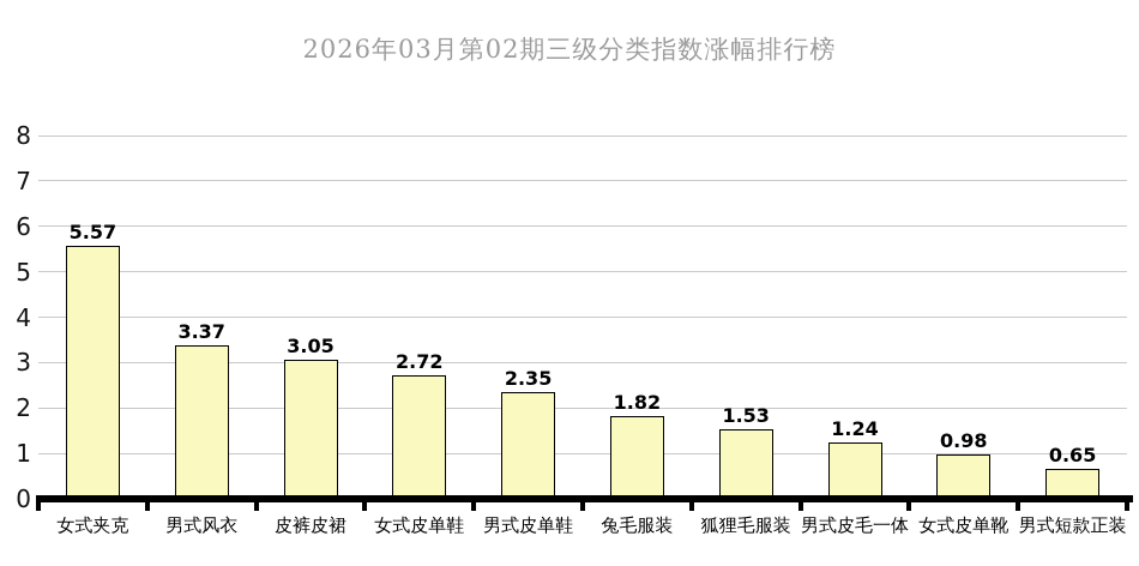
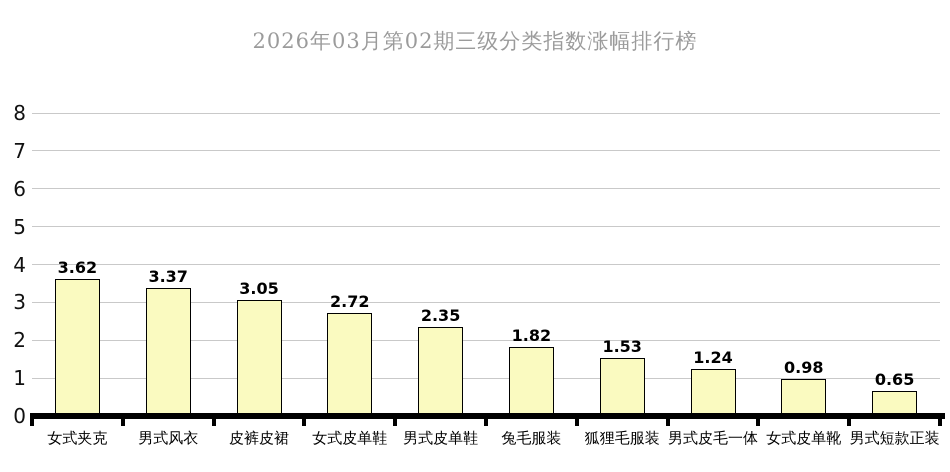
女式夹克: 5.57 -> 3.62
